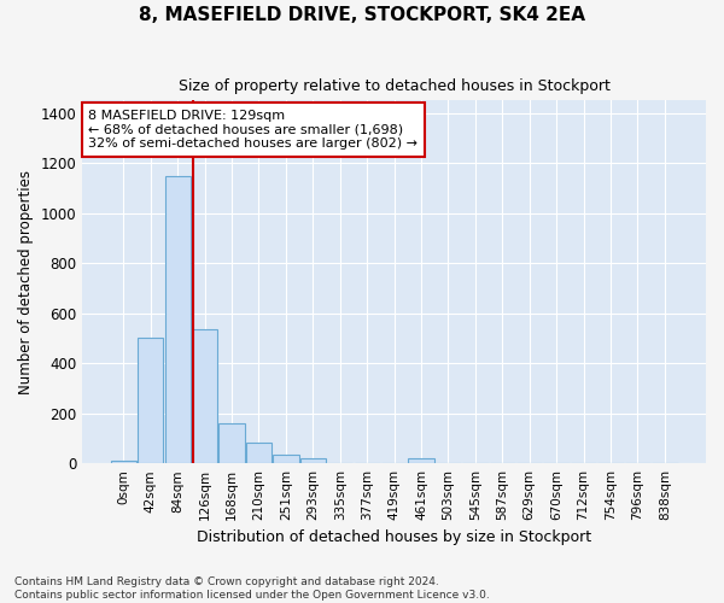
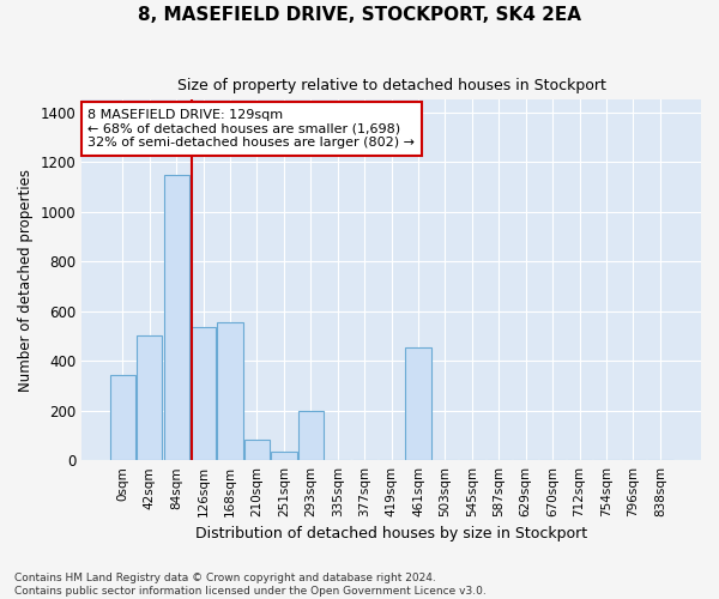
0sqm: 10 -> 345
168sqm: 160 -> 555
293sqm: 22 -> 200
461sqm: 18 -> 455
